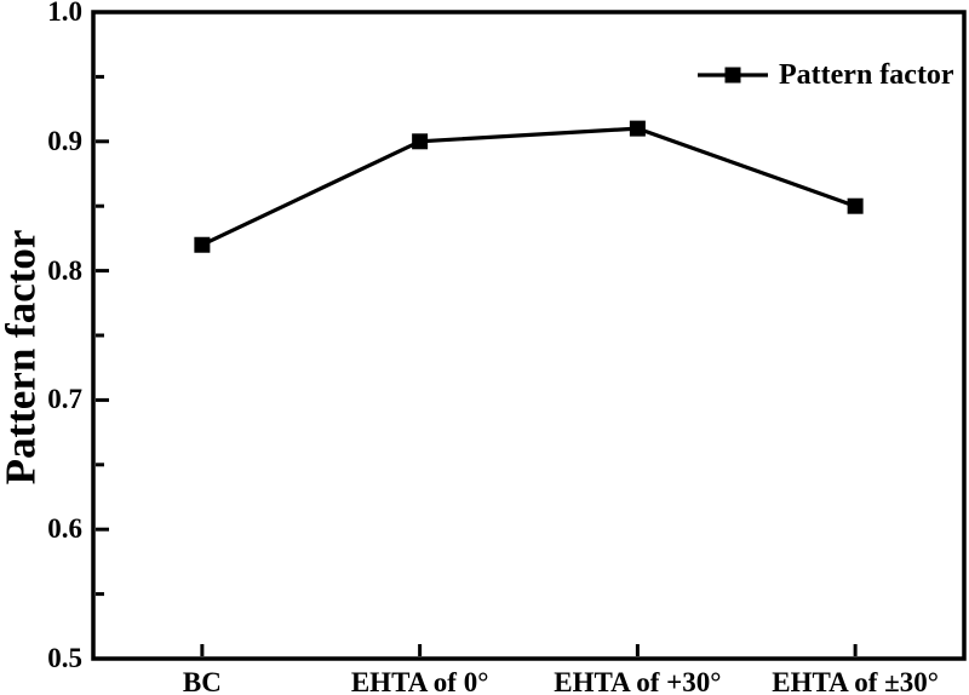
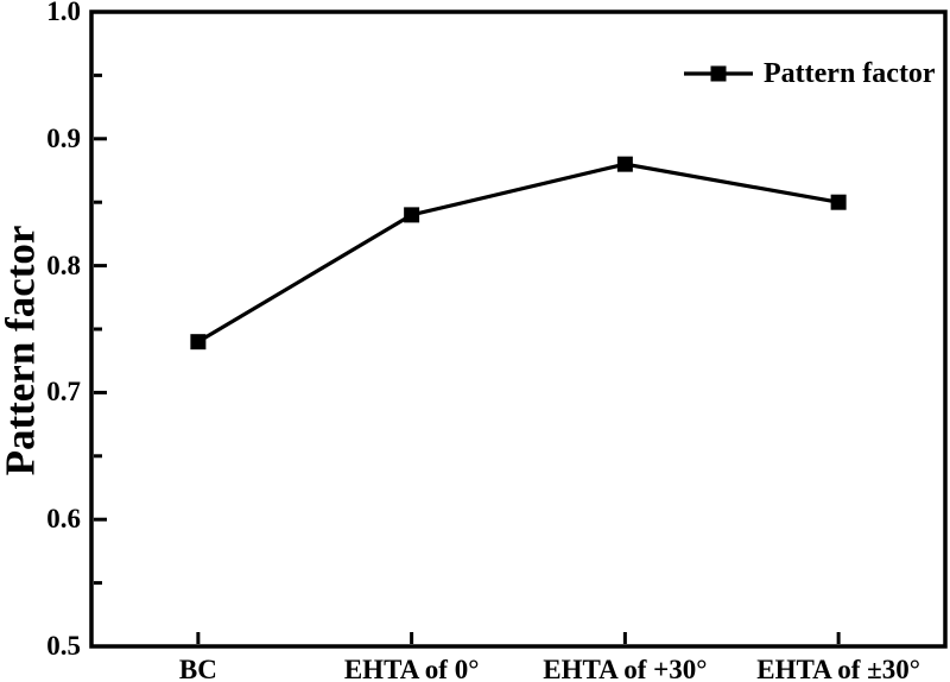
BC: 0.82 -> 0.74
EHTA of 0°: 0.90 -> 0.84
EHTA of +30°: 0.91 -> 0.88
